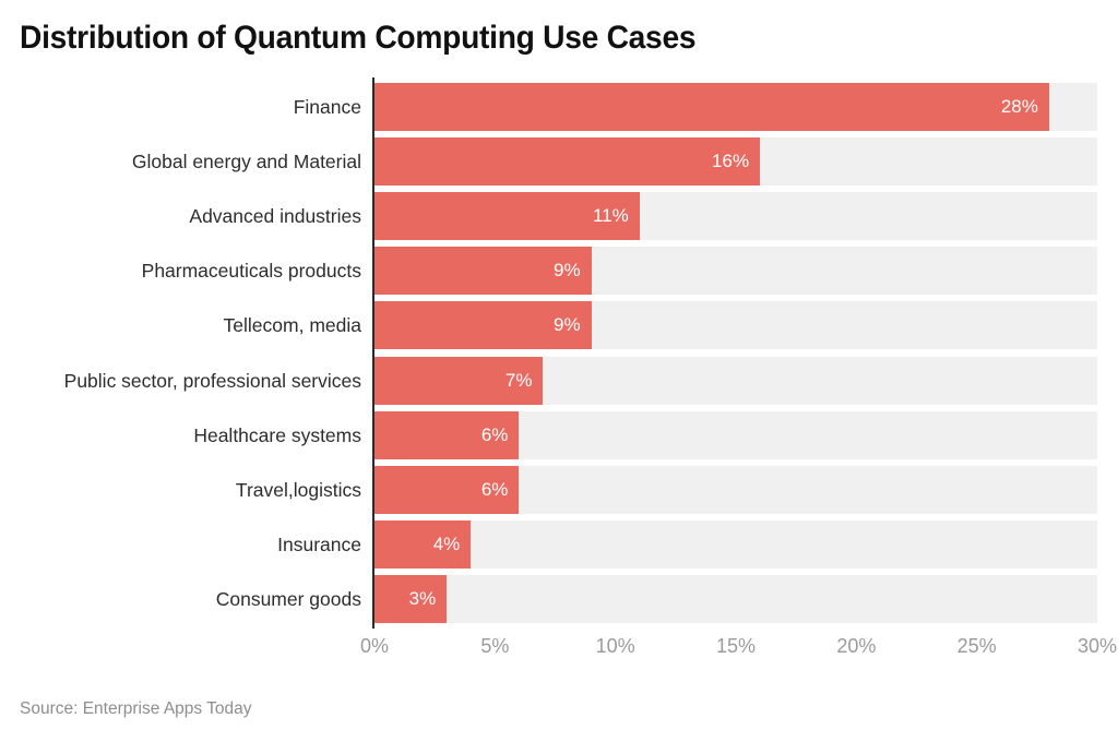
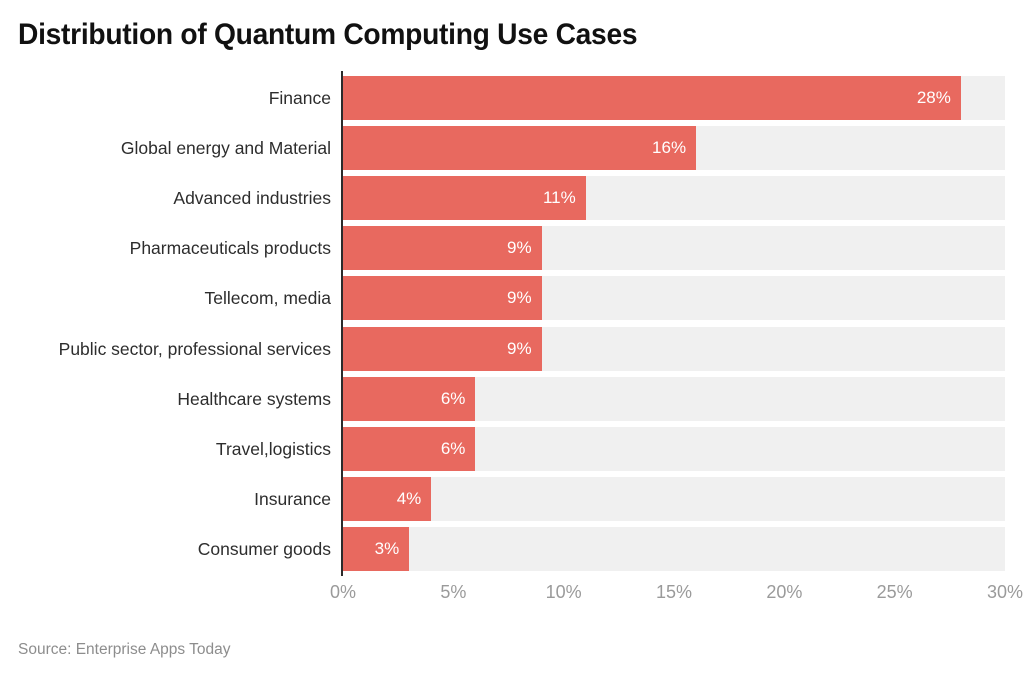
Public sector, professional services: 7% -> 9%
